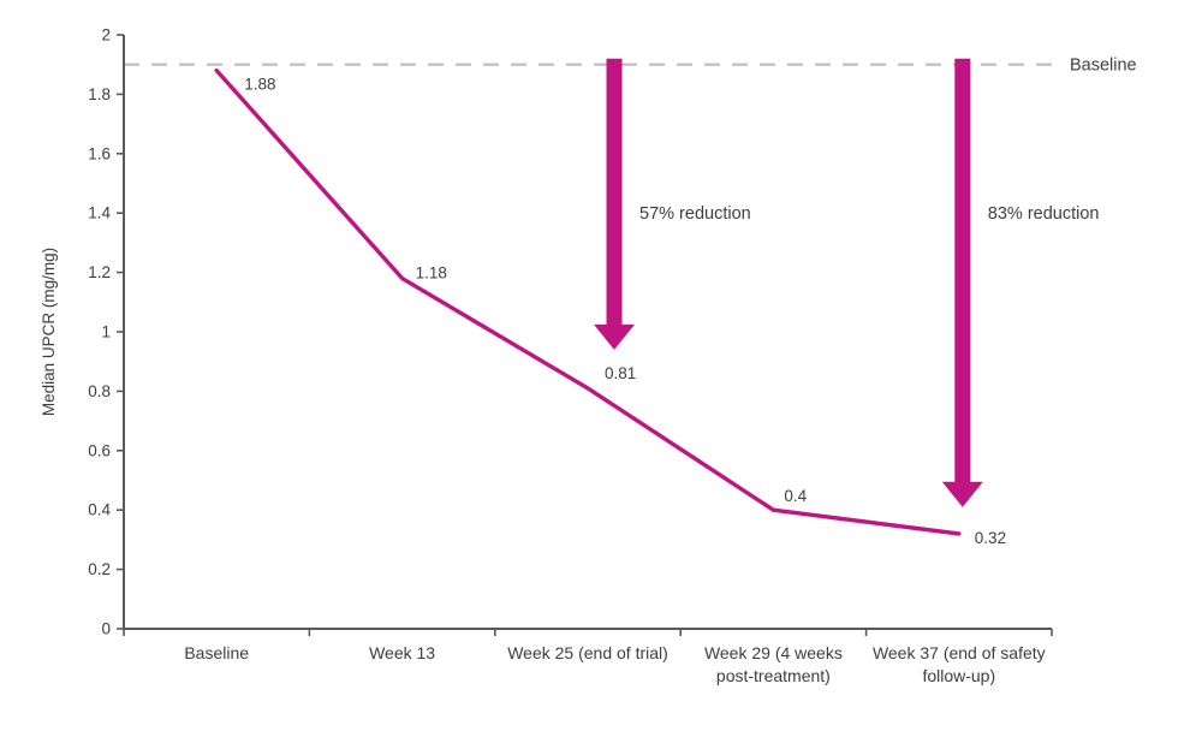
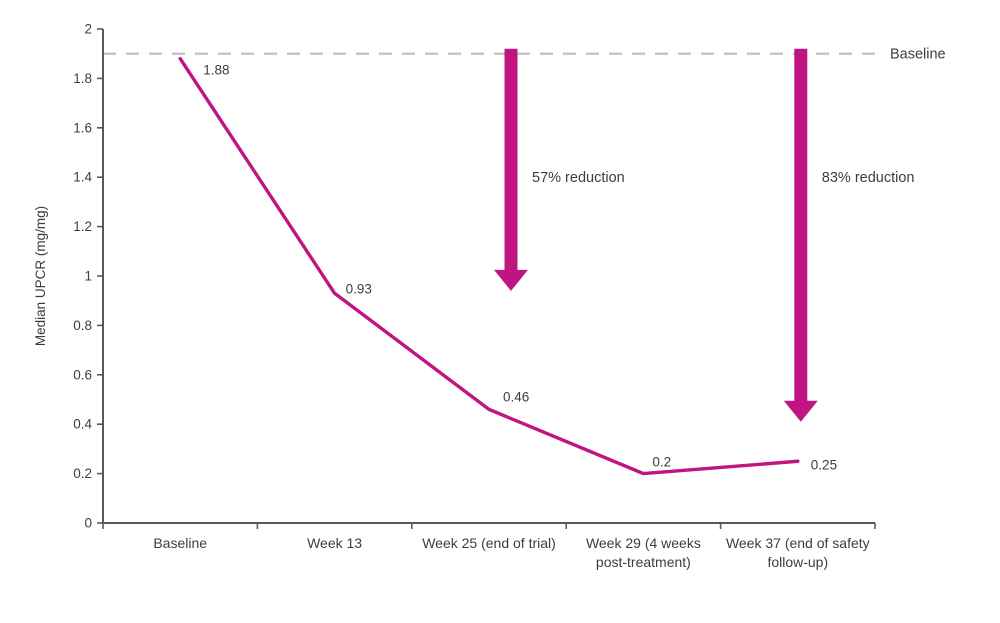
Week 13: 1.18 -> 0.93
Week 25 (end of trial): 0.81 -> 0.46
Week 29 (4 weeks post-treatment): 0.4 -> 0.2
Week 37 (end of safety follow-up): 0.32 -> 0.25
